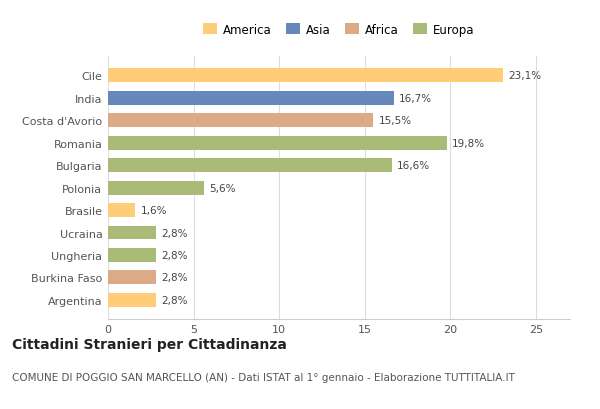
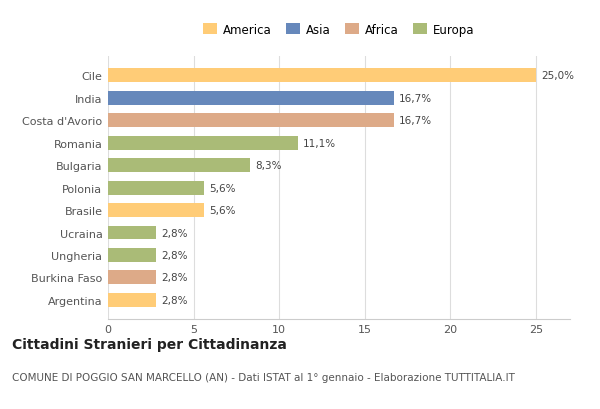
Cile: 23,1% -> 25,0%
Costa d'Avorio: 15,5% -> 16,7%
Romania: 19,8% -> 11,1%
Bulgaria: 16,6% -> 8,3%
Brasile: 1,6% -> 5,6%
